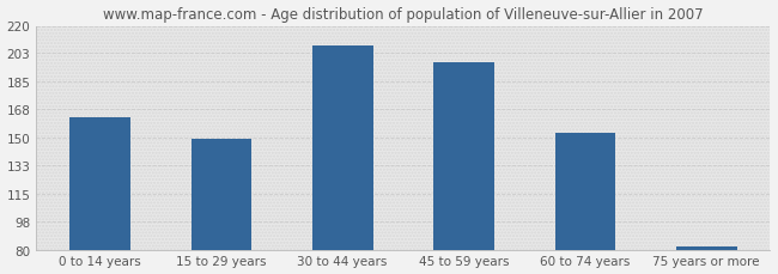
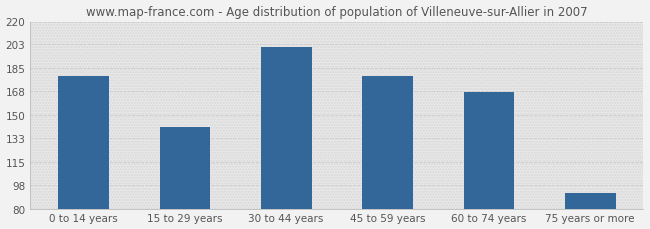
0 to 14 years: 163 -> 179
15 to 29 years: 149 -> 141
30 to 44 years: 208 -> 201
45 to 59 years: 197 -> 179
60 to 74 years: 153 -> 167
75 years or more: 82 -> 92
